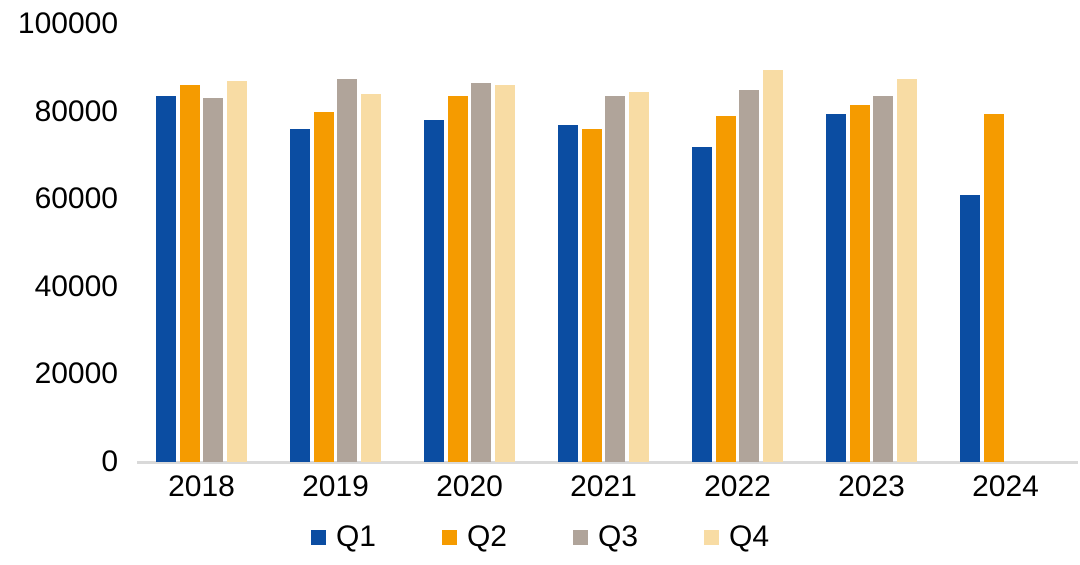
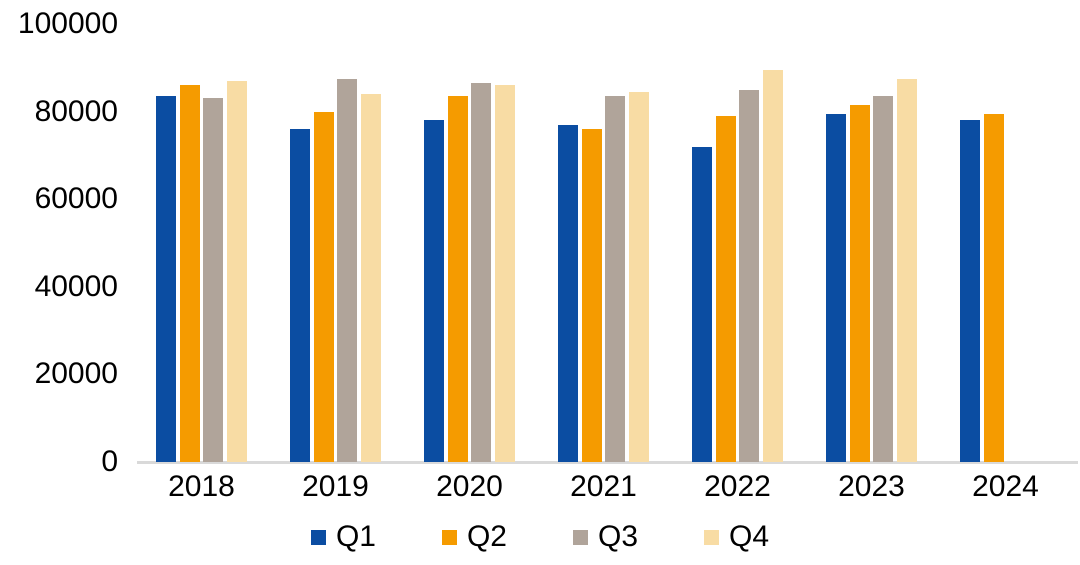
Q1/2024: 61000 -> 78000
